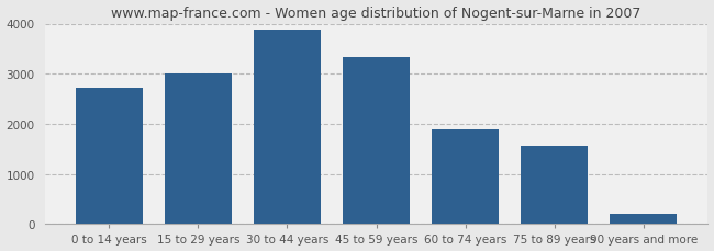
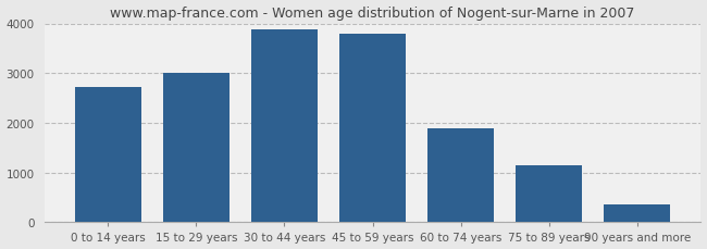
45 to 59 years: 3340 -> 3800
75 to 89 years: 1560 -> 1150
90 years and more: 200 -> 350
